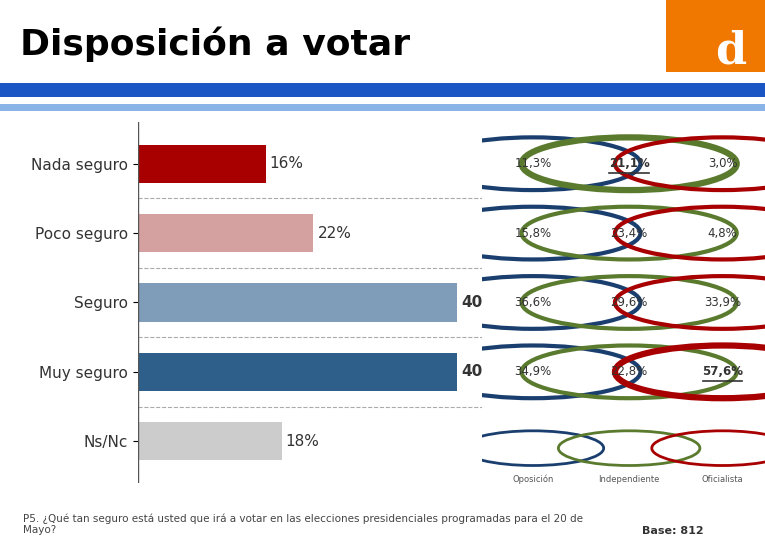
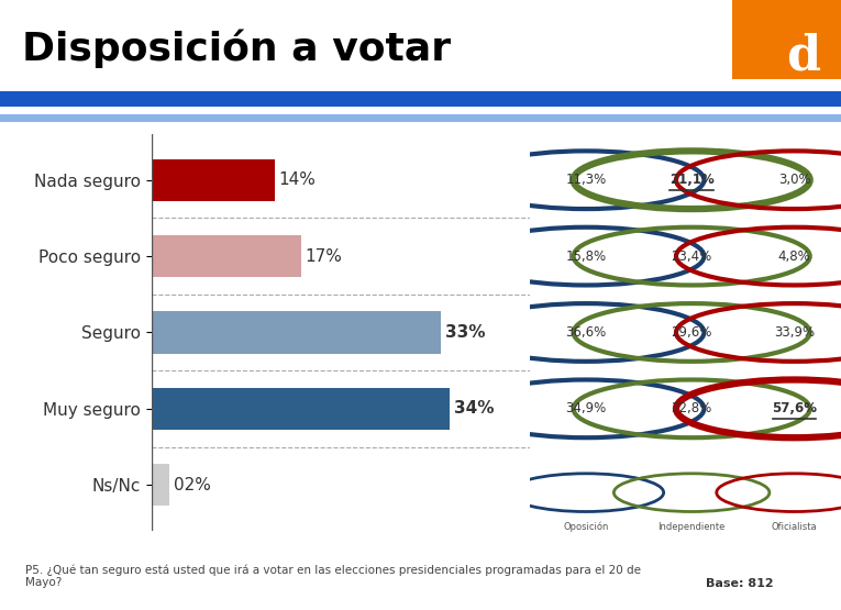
Nada seguro: 16% -> 14%
Poco seguro: 22% -> 17%
Seguro: 40% -> 33%
Muy seguro: 40% -> 34%
Ns/Nc: 18% -> 02%
